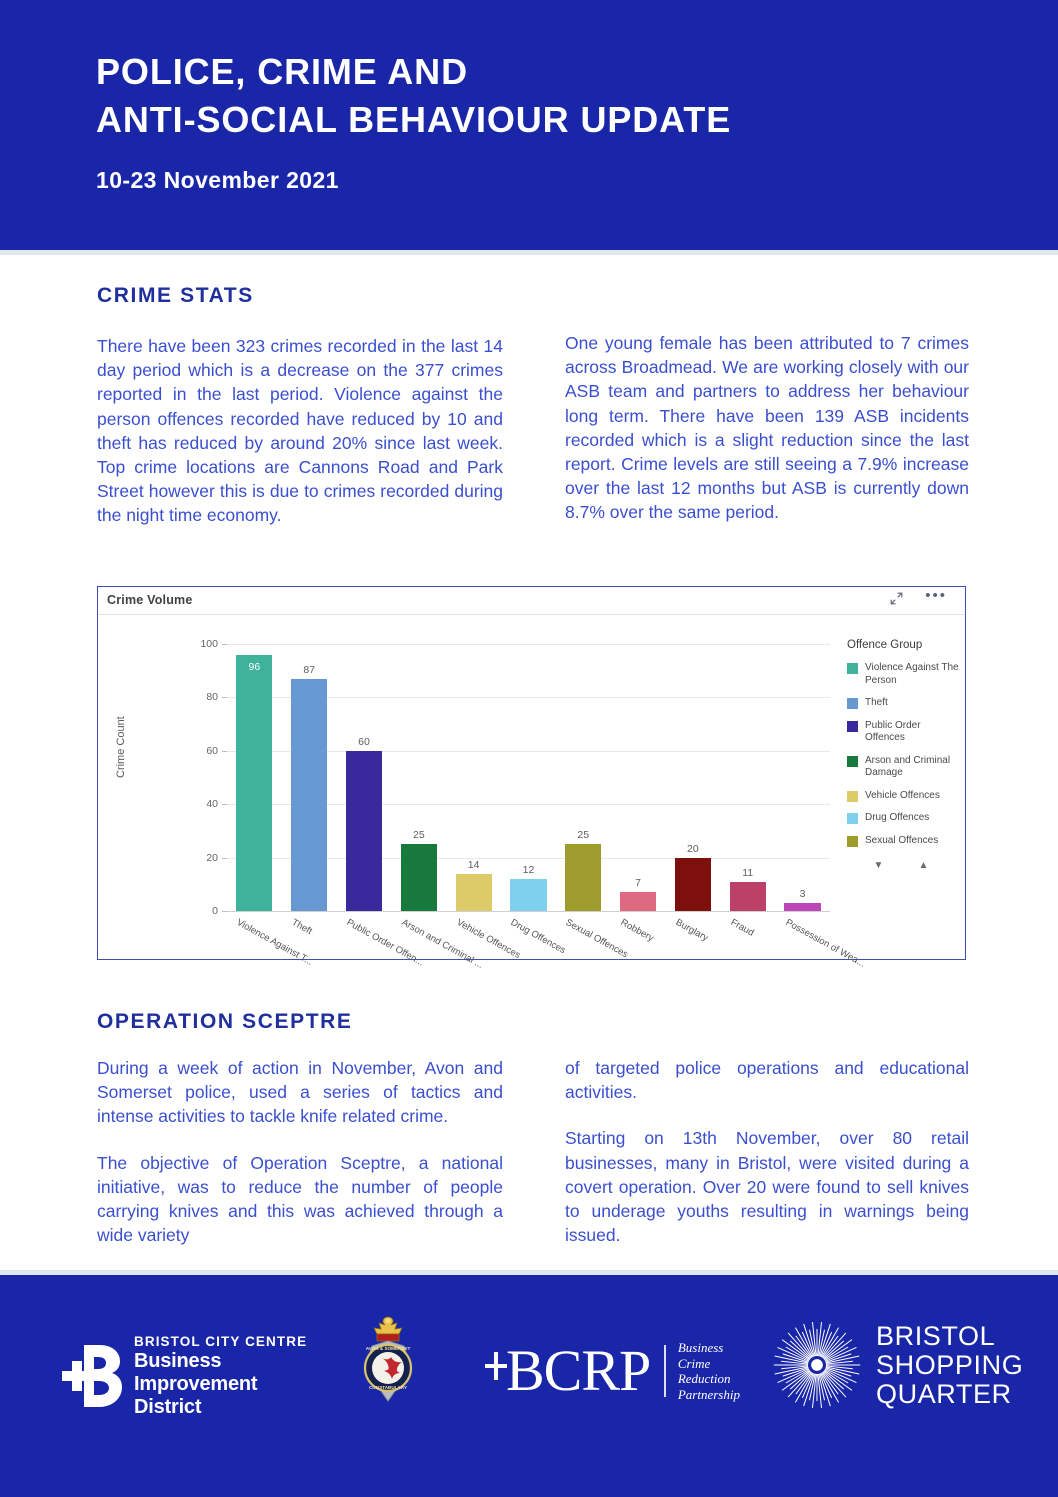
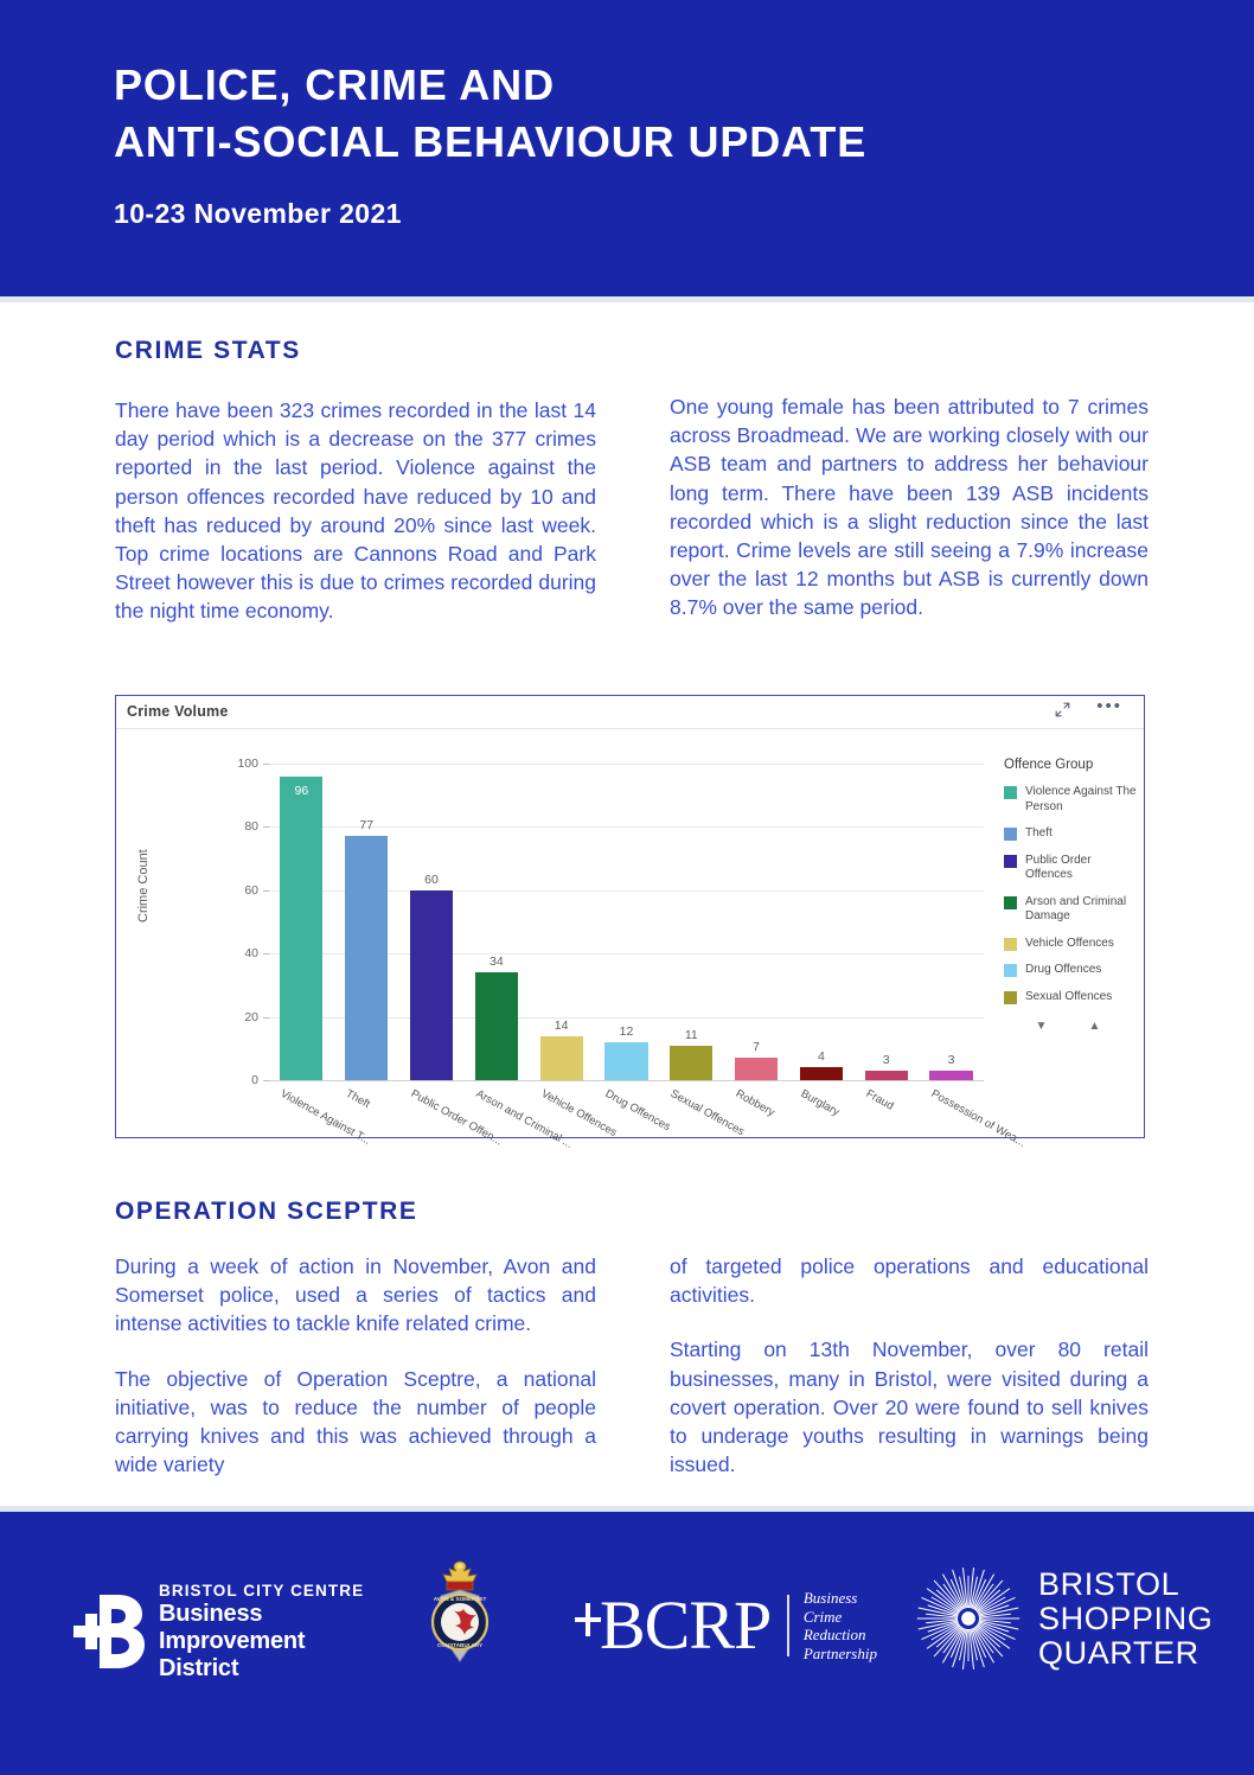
Theft: 87 -> 77
Arson and Criminal ...: 25 -> 34
Sexual Offences: 25 -> 11
Burglary: 20 -> 4
Fraud: 11 -> 3
